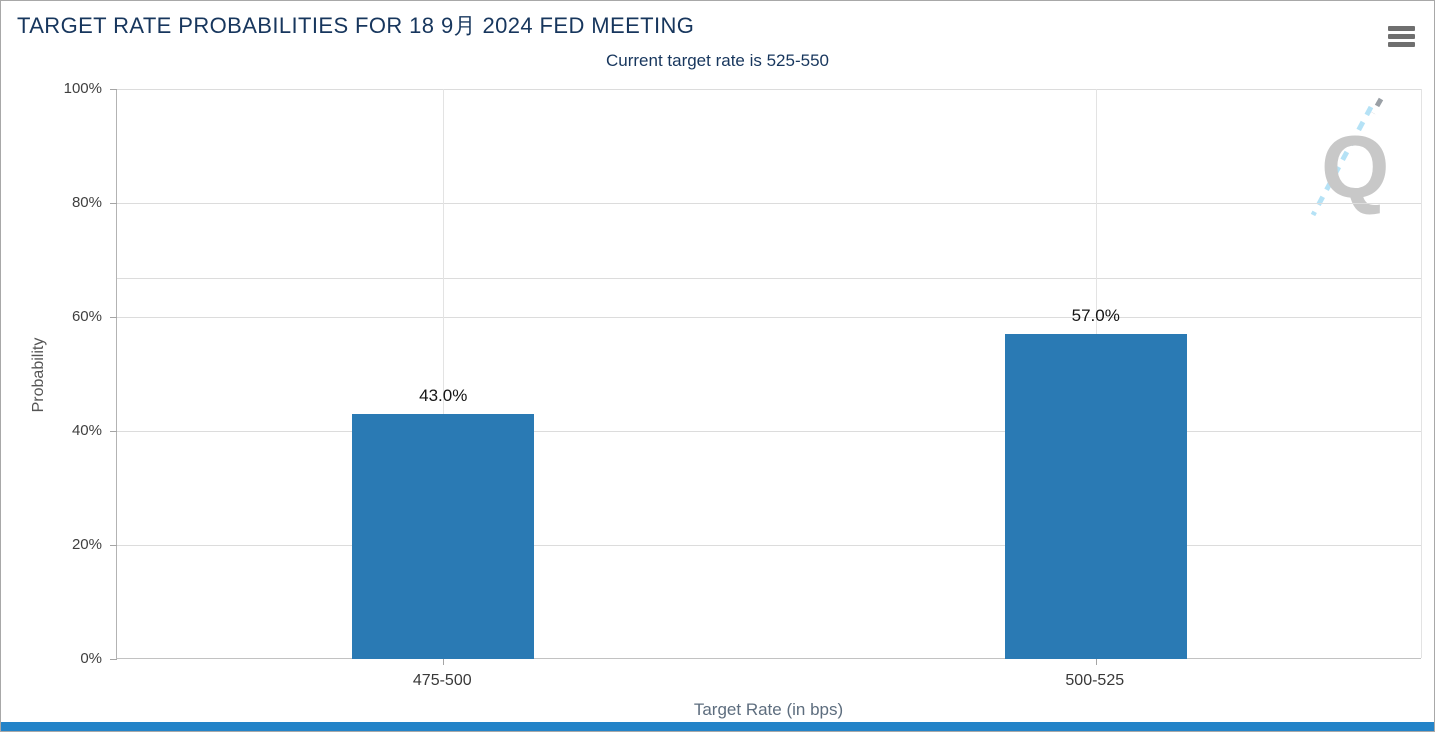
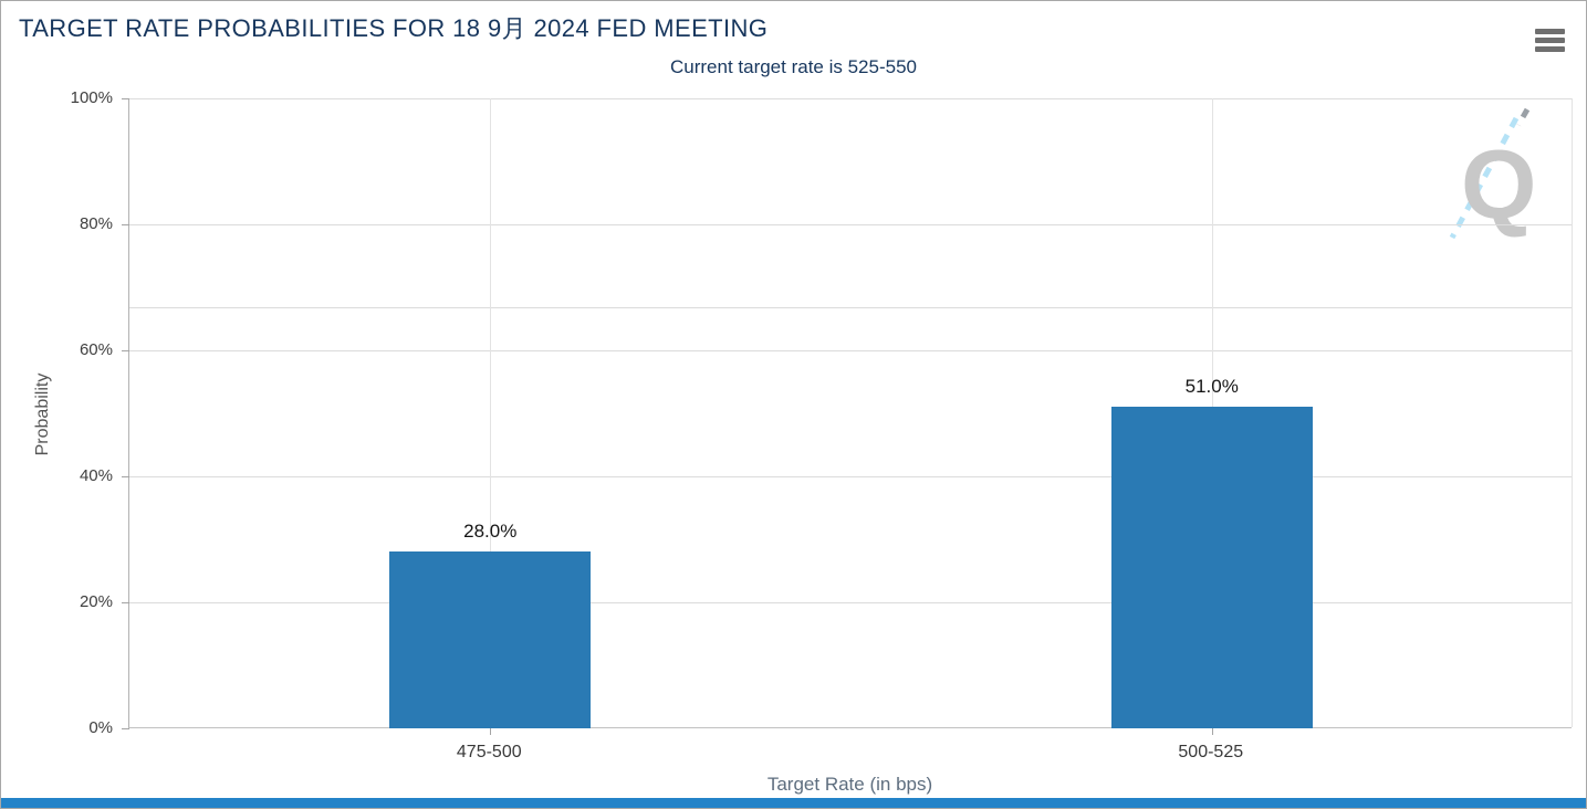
475-500: 43.0% -> 28.0%
500-525: 57.0% -> 51.0%
